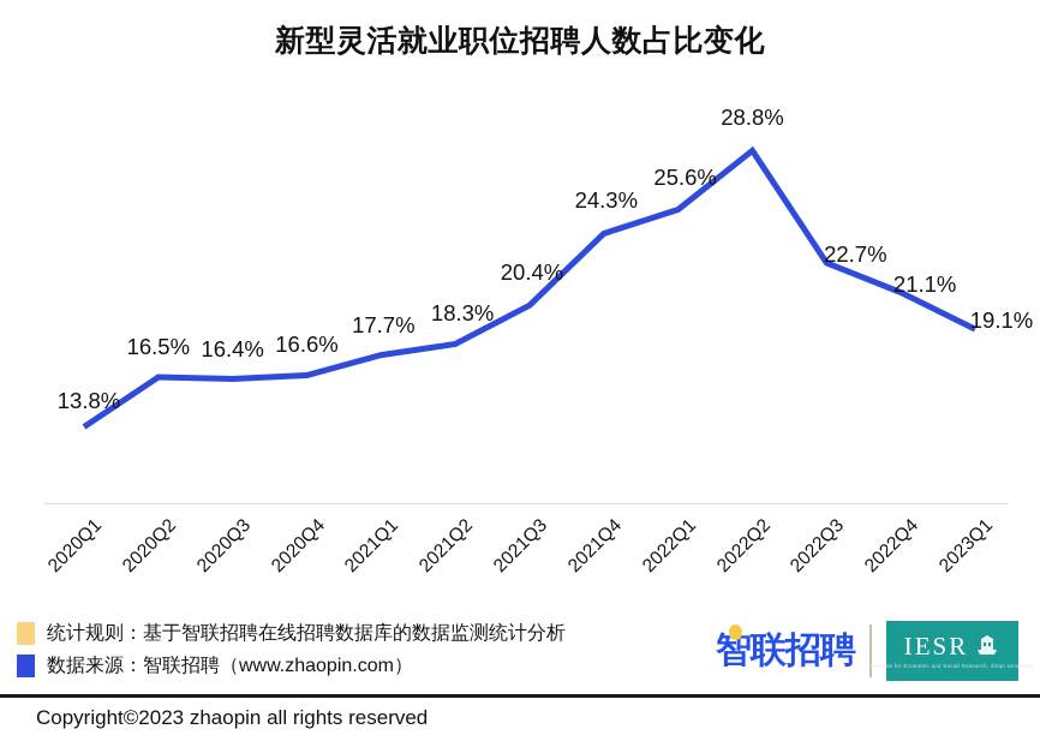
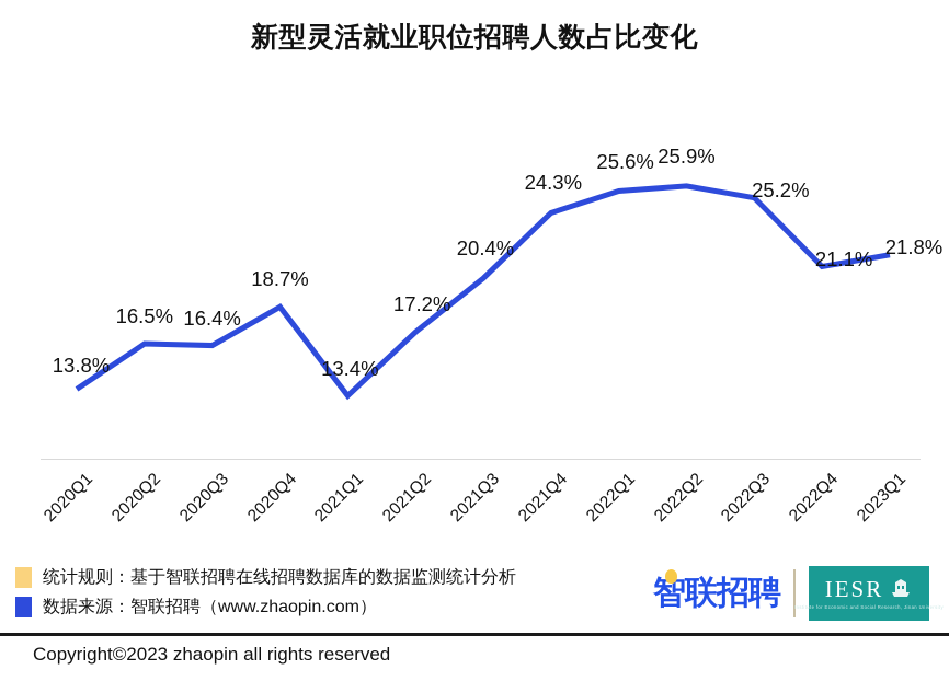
2020Q4: 16.6% -> 18.7%
2021Q1: 17.7% -> 13.4%
2021Q2: 18.3% -> 17.2%
2022Q2: 28.8% -> 25.9%
2022Q3: 22.7% -> 25.2%
2023Q1: 19.1% -> 21.8%
